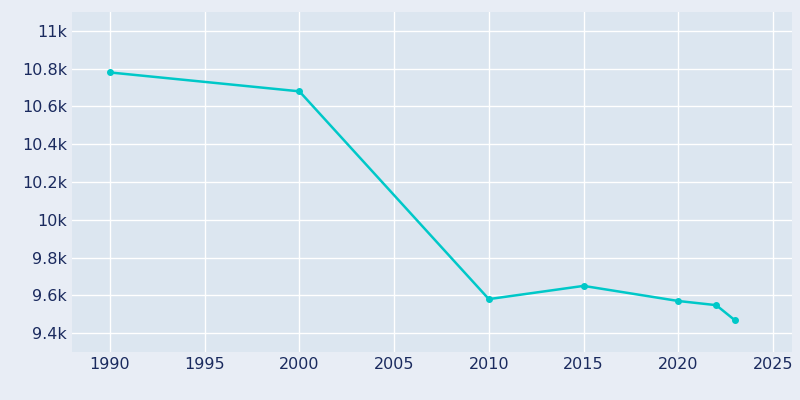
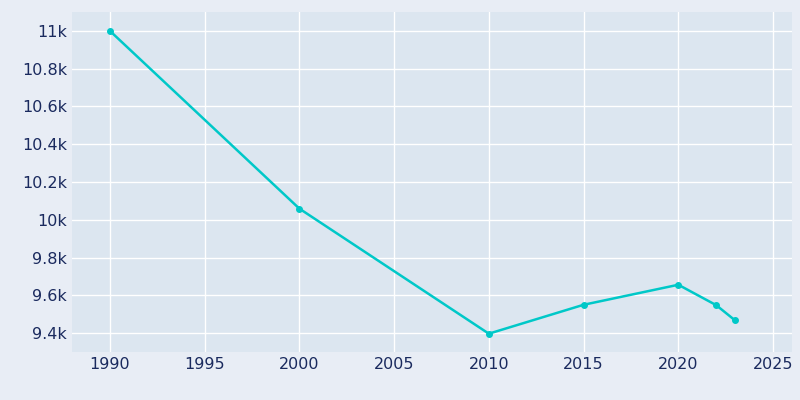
1990: 10.78k -> 11.00k
2000: 10.68k -> 10.06k
2010: 9.58k -> 9.40k
2015: 9.65k -> 9.55k
2020: 9.57k -> 9.66k
